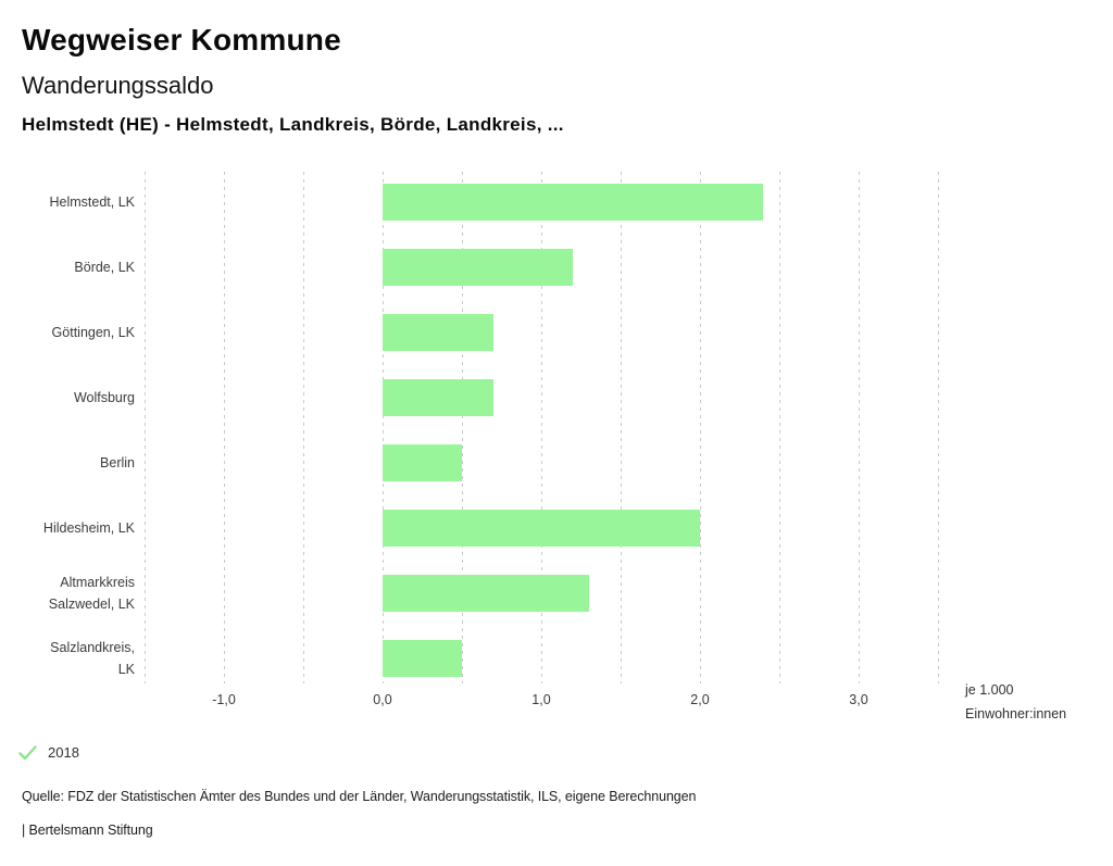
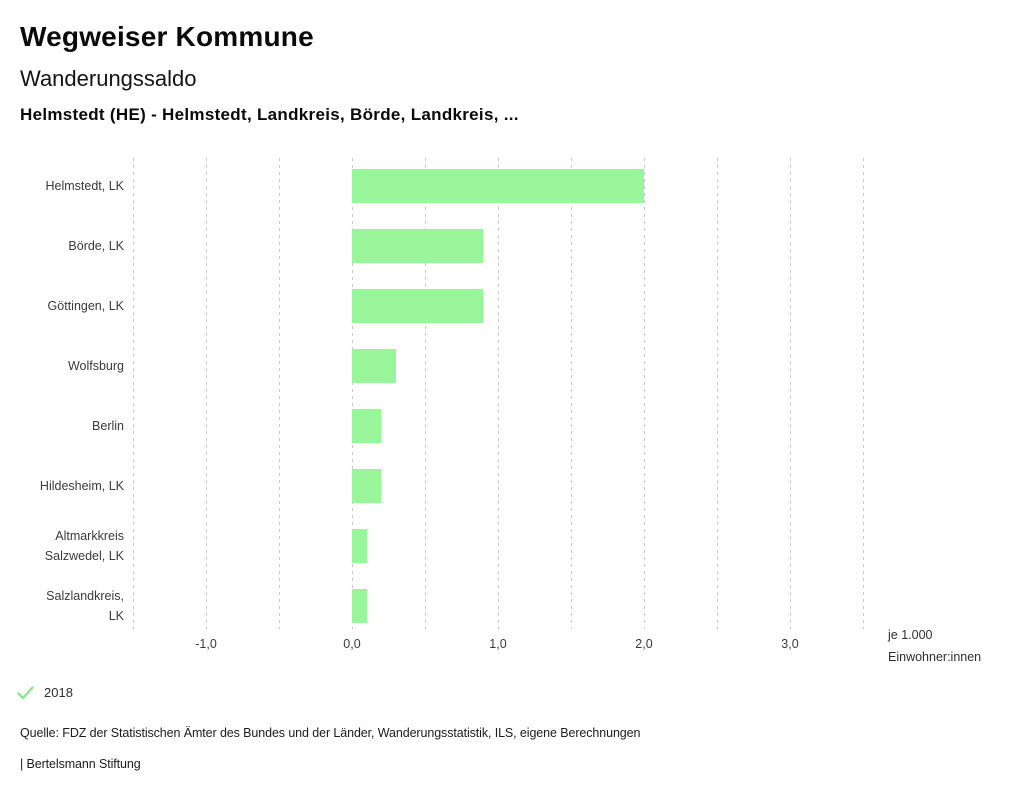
Helmstedt, LK: 2,4 -> 2,0
Börde, LK: 1,2 -> 0,9
Göttingen, LK: 0,7 -> 0,9
Wolfsburg: 0,7 -> 0,3
Berlin: 0,5 -> 0,2
Hildesheim, LK: 2,0 -> 0,2
Altmarkkreis Salzwedel, LK: 1,3 -> 0,1
Salzlandkreis, LK: 0,5 -> 0,1
